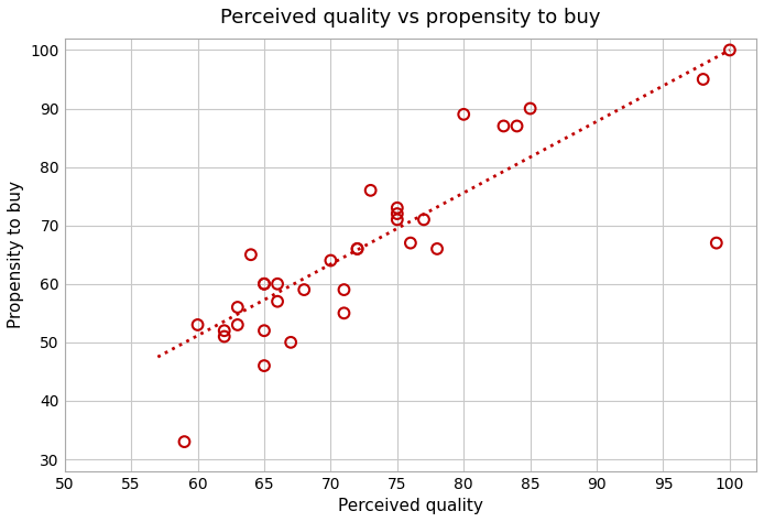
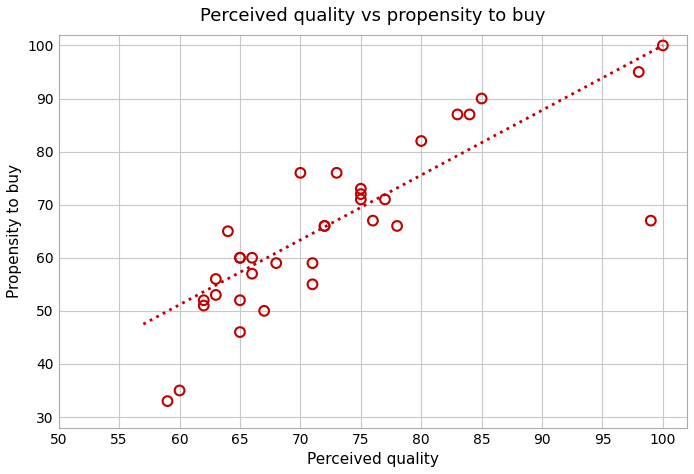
60: 53 -> 35
70: 64 -> 76
80: 89 -> 82
